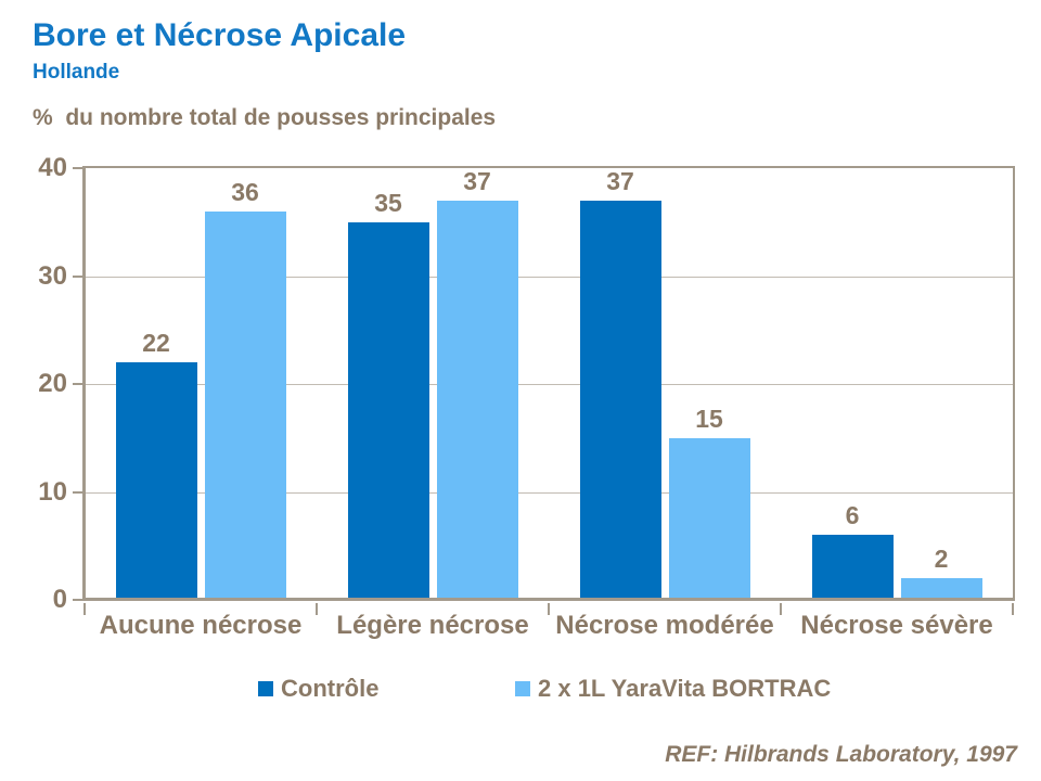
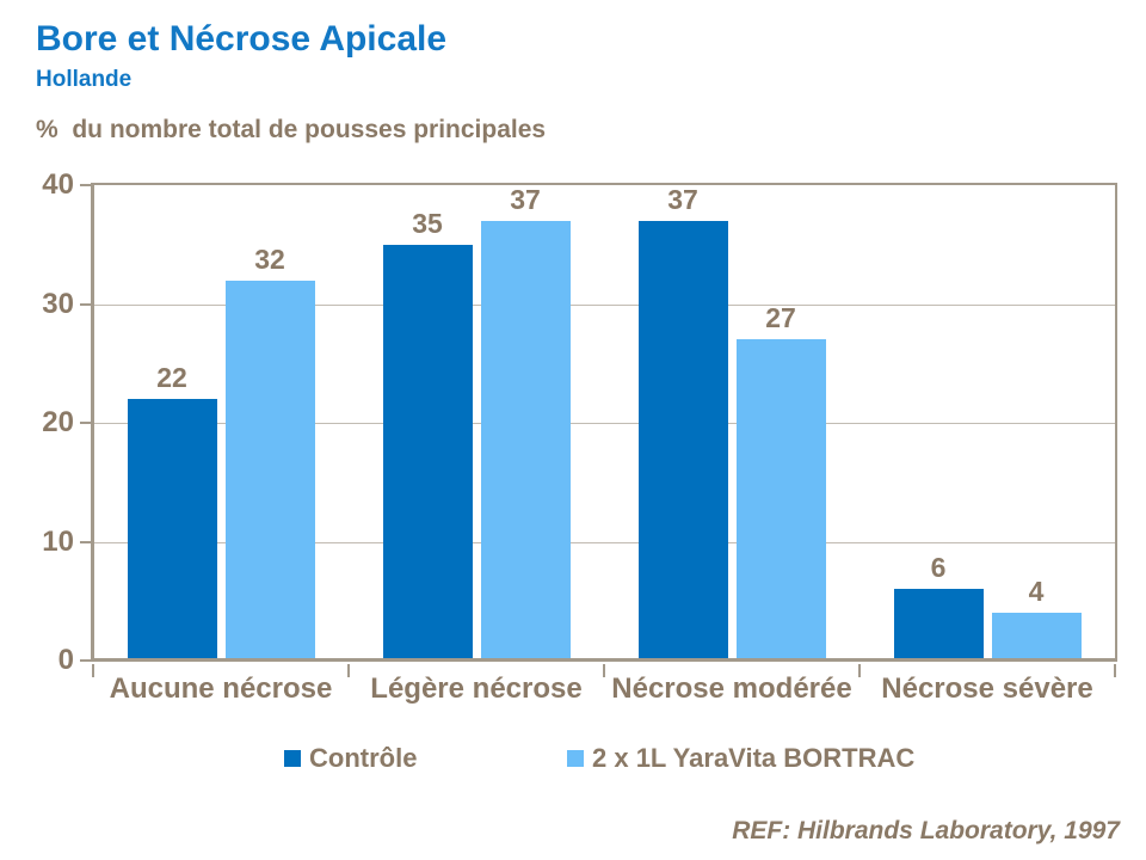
2 x 1L YaraVita BORTRAC/Aucune nécrose: 36 -> 32
2 x 1L YaraVita BORTRAC/Nécrose modérée: 15 -> 27
2 x 1L YaraVita BORTRAC/Nécrose sévère: 2 -> 4
